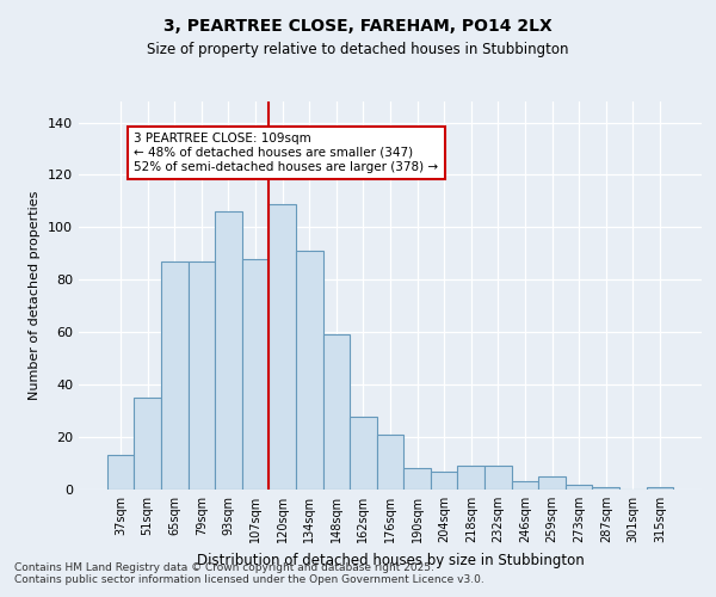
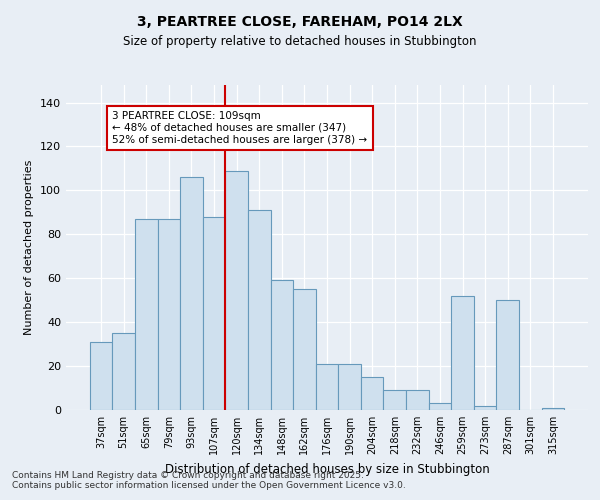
37sqm: 13 -> 31
162sqm: 28 -> 55
190sqm: 8 -> 21
204sqm: 7 -> 15
259sqm: 5 -> 52
287sqm: 1 -> 50
